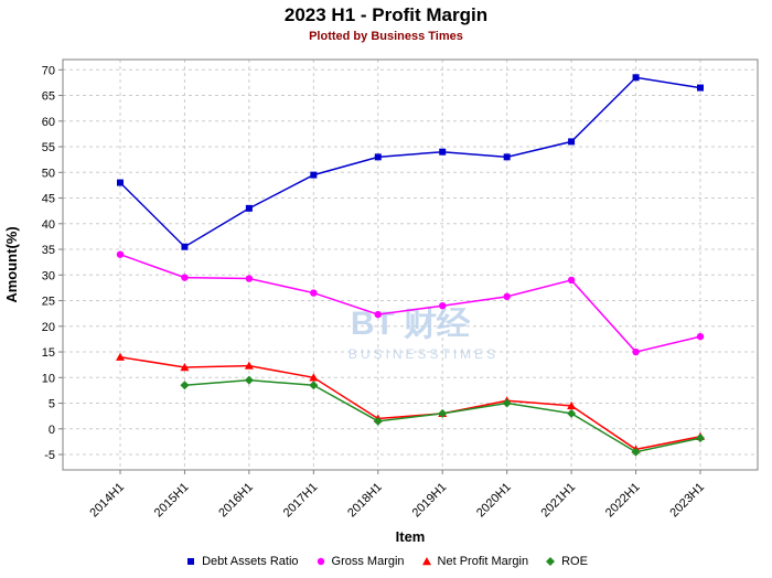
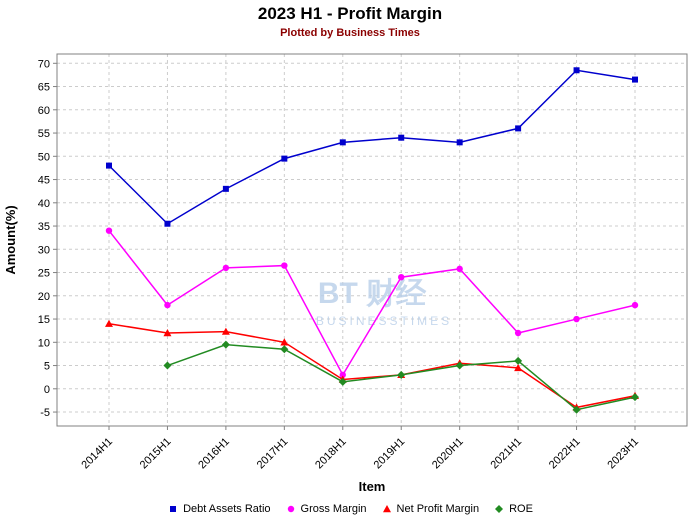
Gross Margin/2015H1: 30 -> 18
ROE/2015H1: 8 -> 5
Gross Margin/2016H1: 29 -> 26
Gross Margin/2018H1: 22 -> 3
Gross Margin/2021H1: 29 -> 12
ROE/2021H1: 3 -> 6
